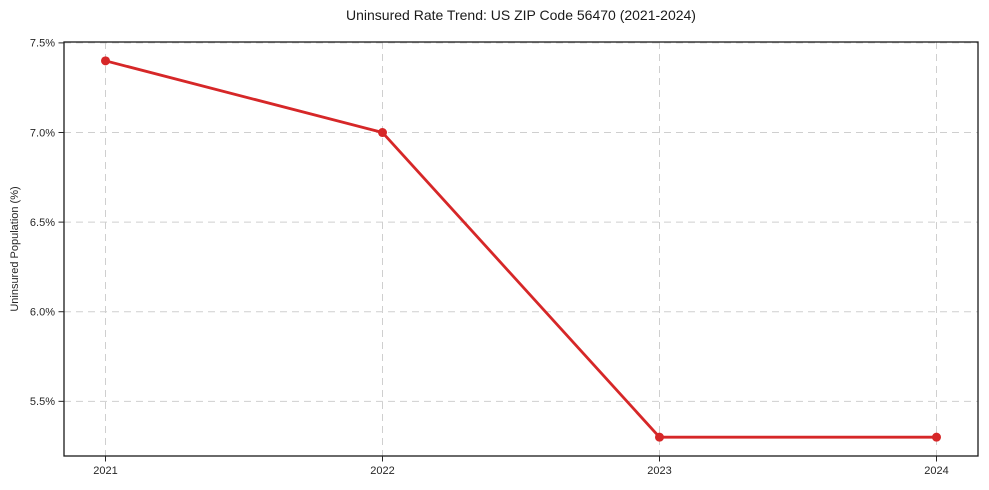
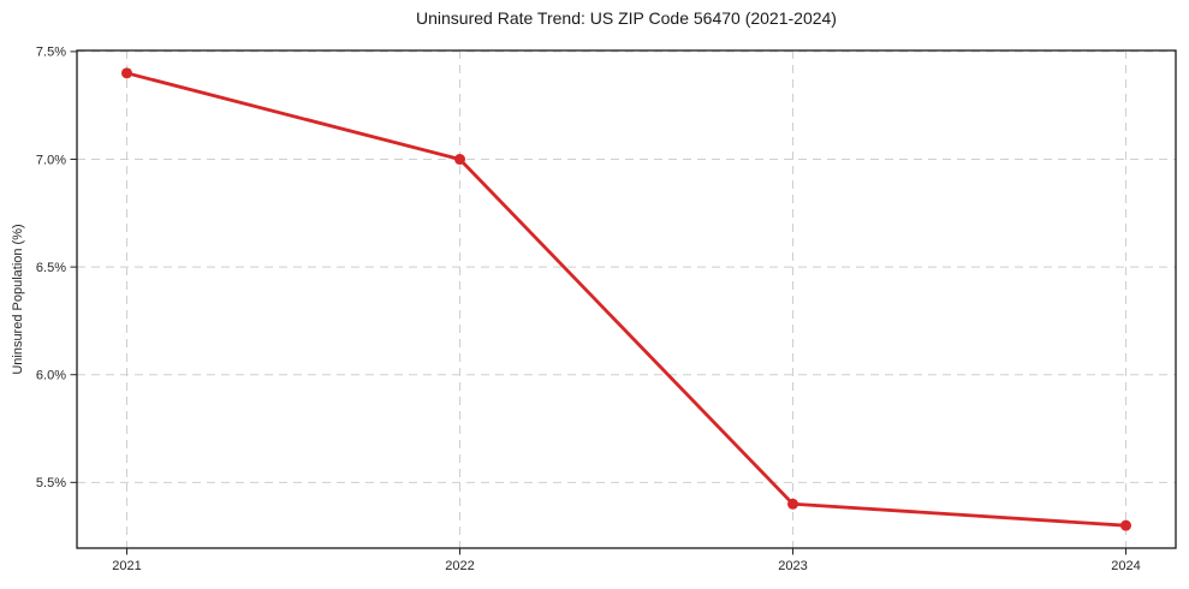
2023: 5.3% -> 5.4%
